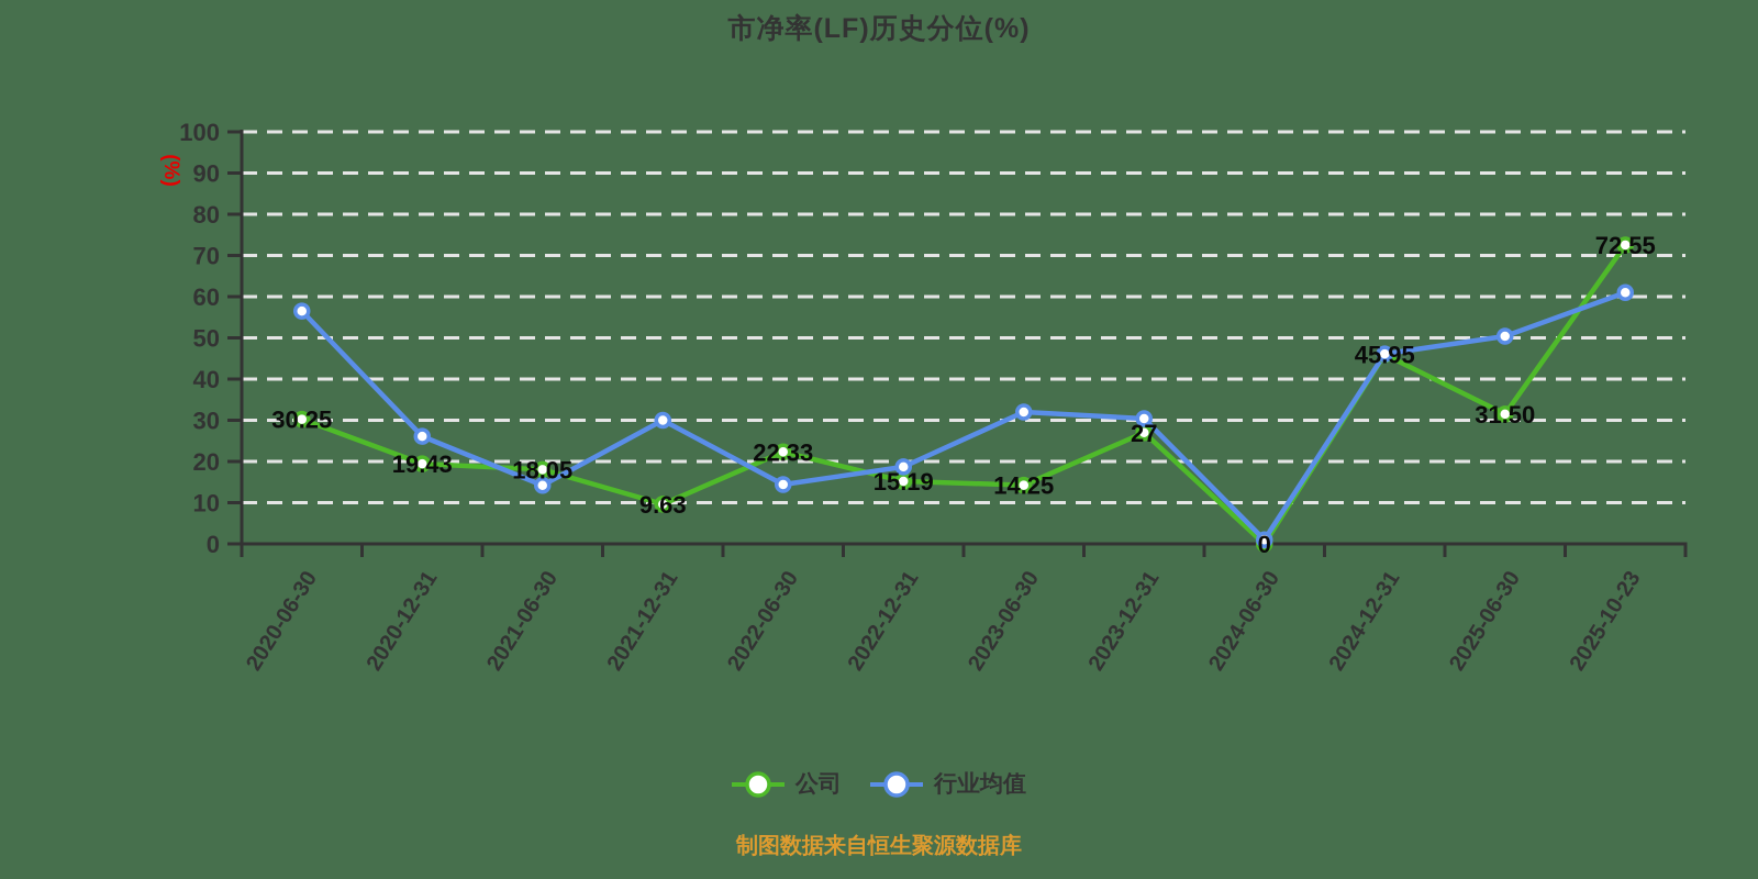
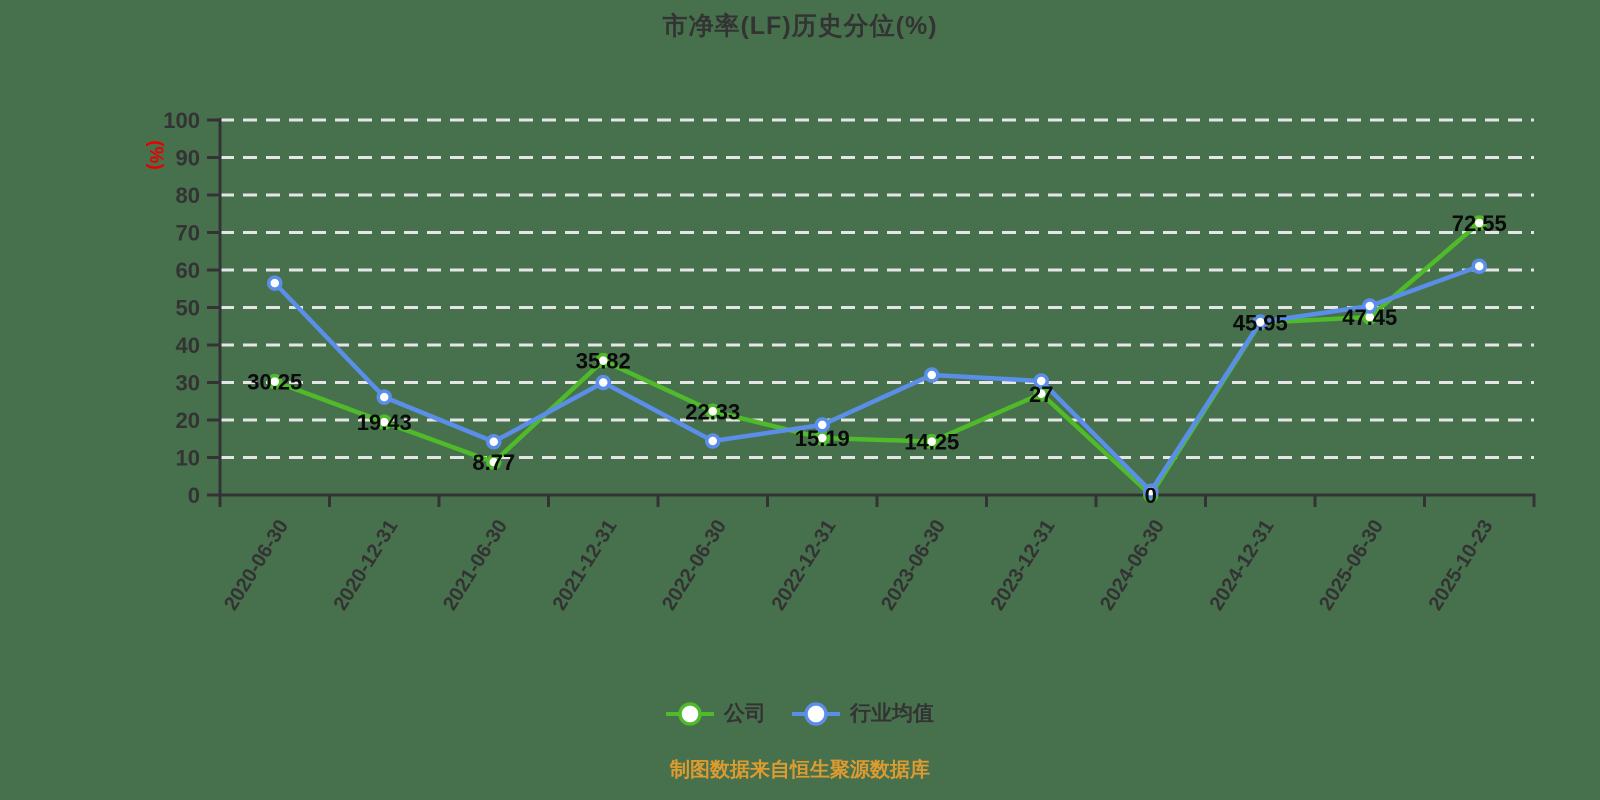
公司/2021-06-30: 18.05 -> 8.77
公司/2021-12-31: 9.63 -> 35.82
公司/2025-06-30: 31.50 -> 47.45
